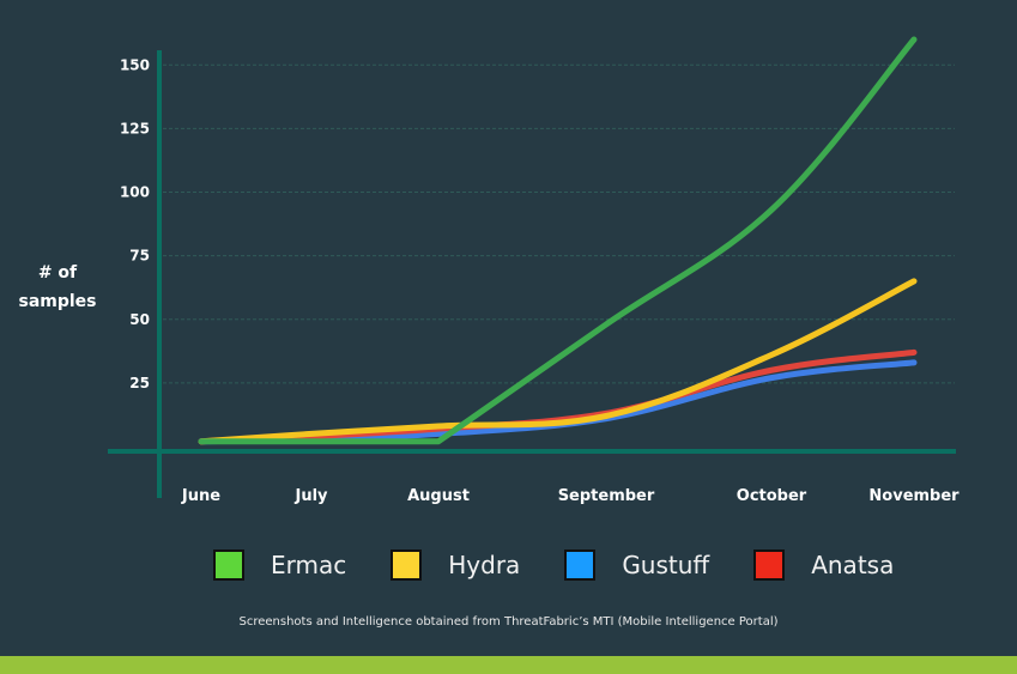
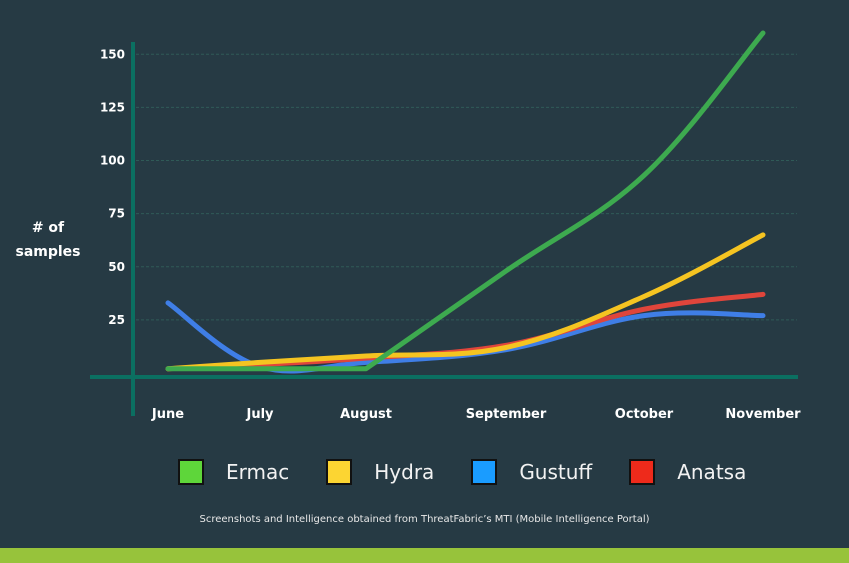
Gustuff/June: 2 -> 33
Gustuff/November: 33 -> 27
